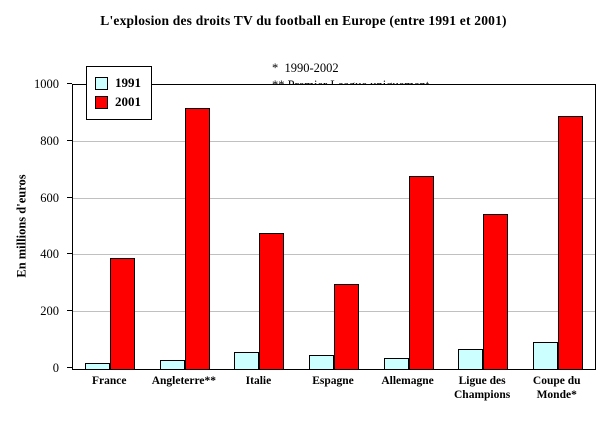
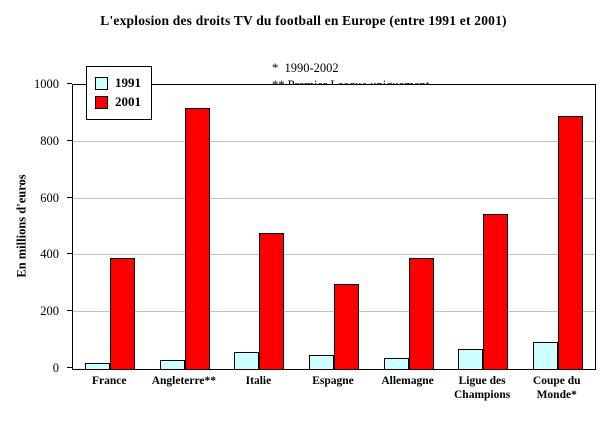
2001/Allemagne: 680 -> 390
